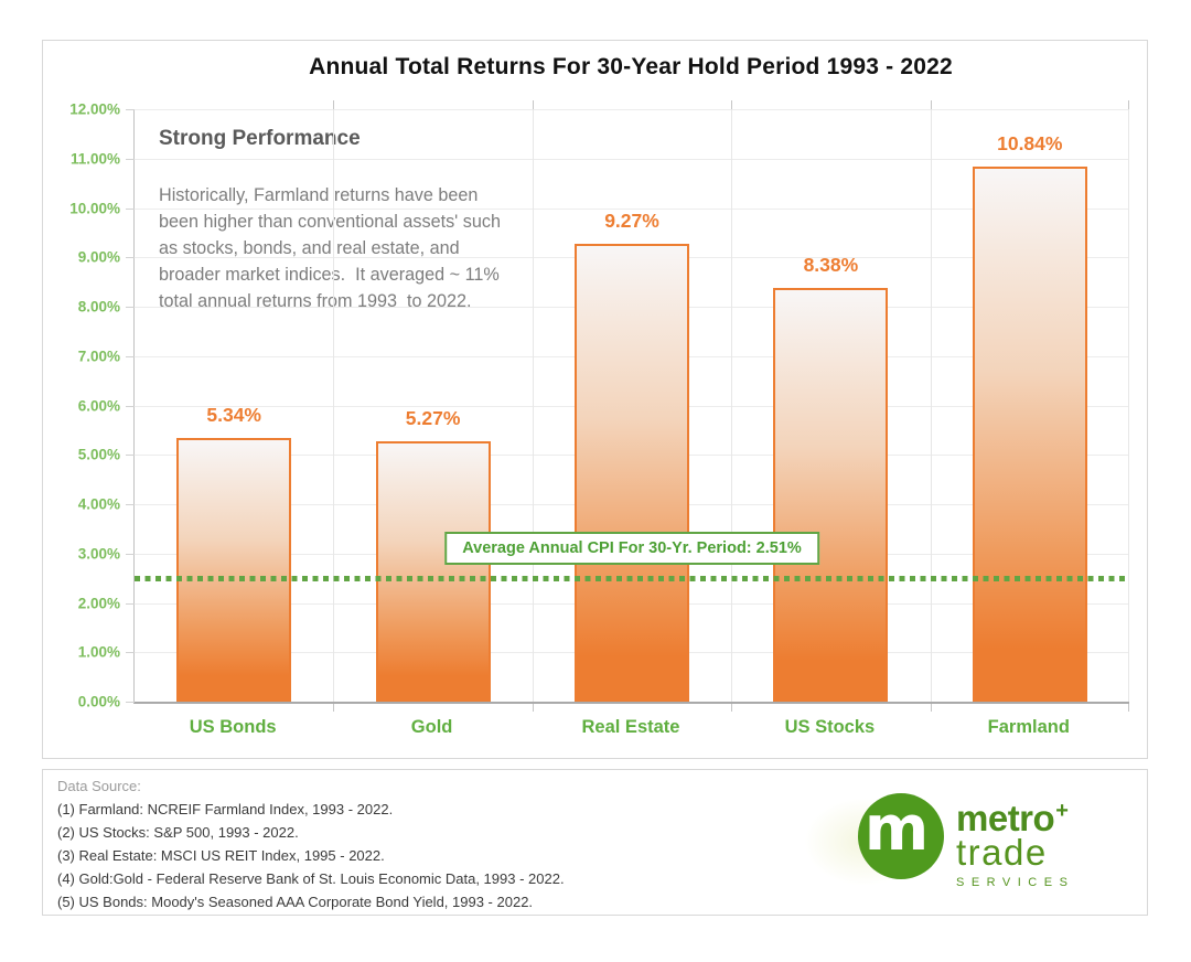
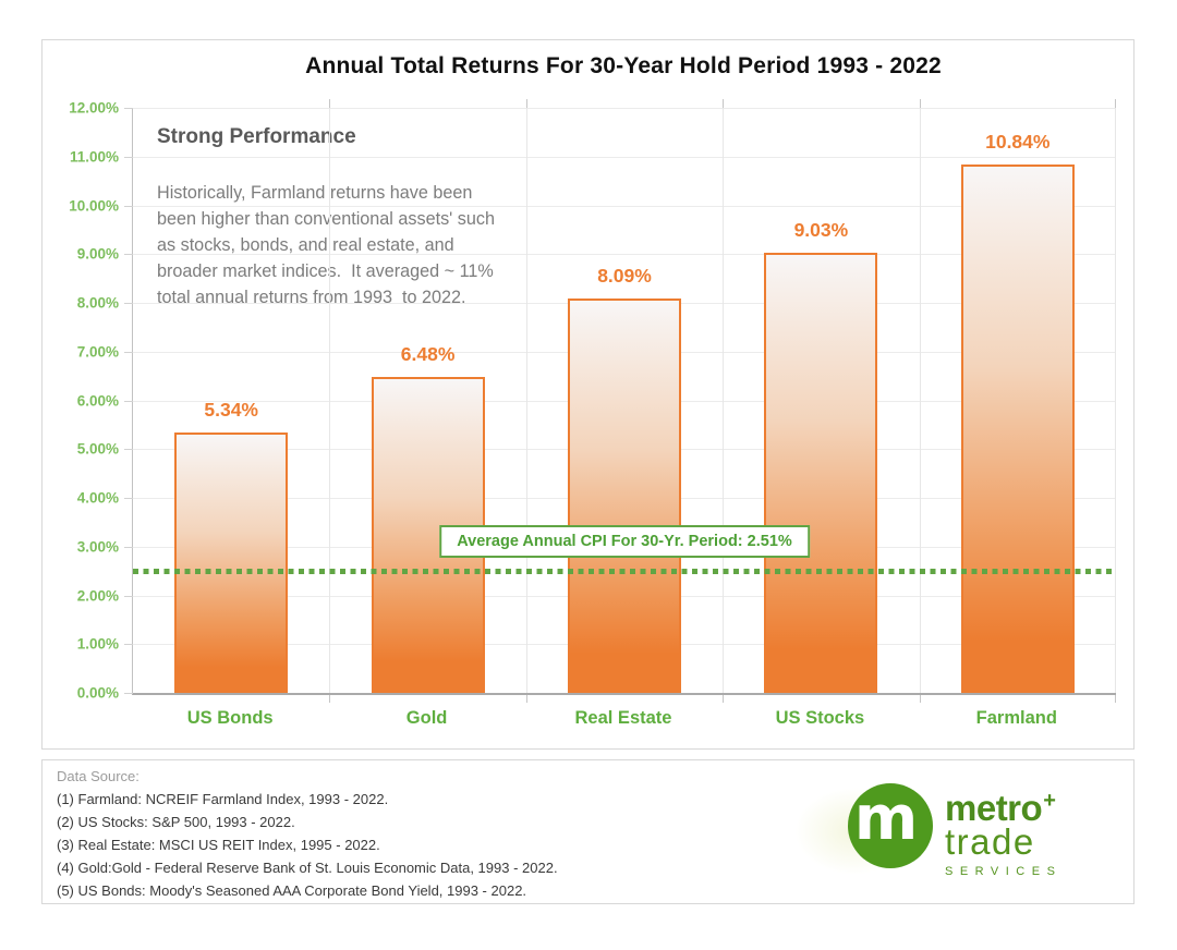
Gold: 5.27% -> 6.48%
Real Estate: 9.27% -> 8.09%
US Stocks: 8.38% -> 9.03%
